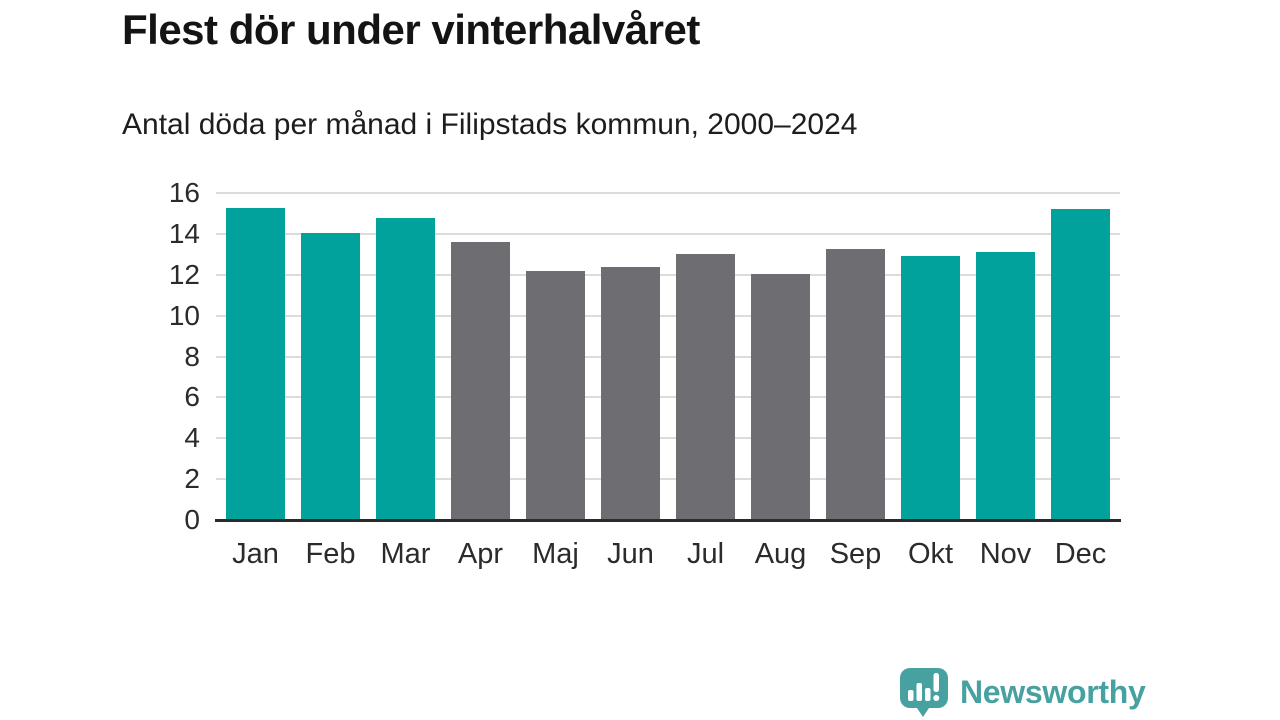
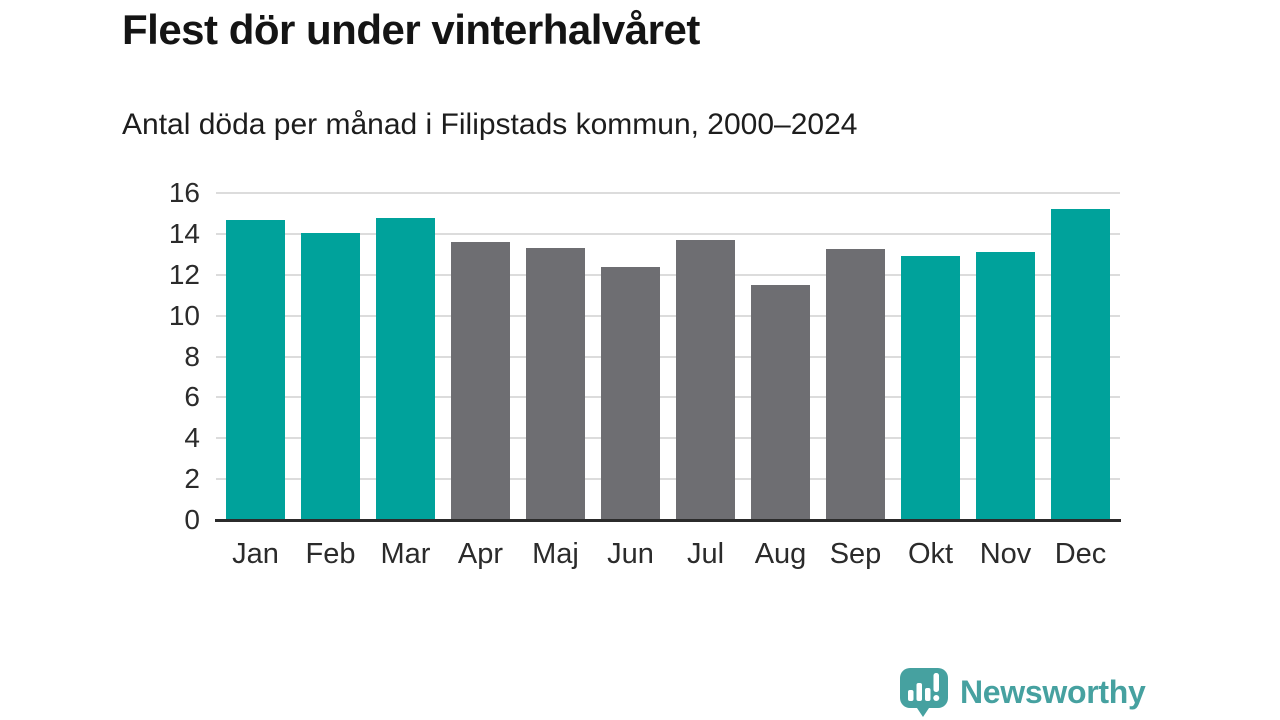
Jan: 15.2 -> 14.7
Maj: 12.2 -> 13.3
Jul: 13.0 -> 13.7
Aug: 12.1 -> 11.5
